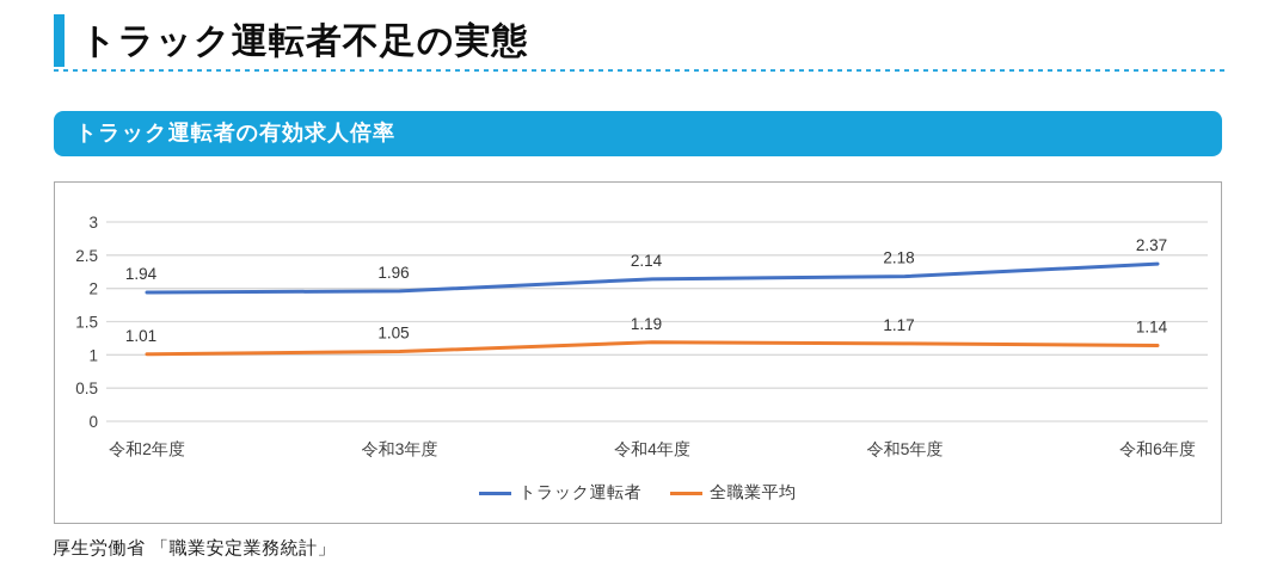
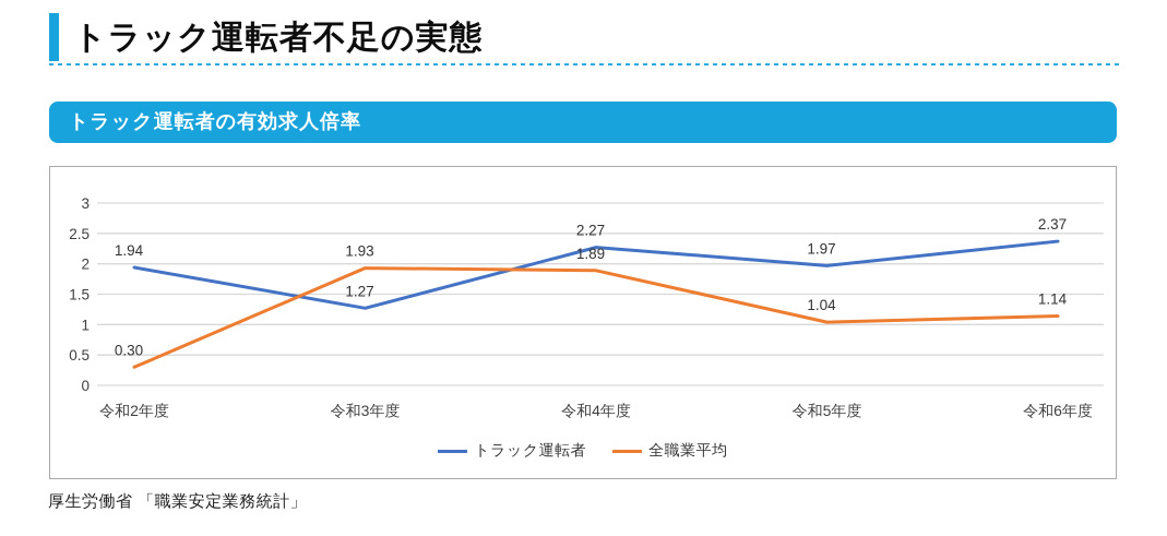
全職業平均/令和2年度: 1.01 -> 0.30
トラック運転者/令和3年度: 1.96 -> 1.27
全職業平均/令和3年度: 1.05 -> 1.93
トラック運転者/令和4年度: 2.14 -> 2.27
全職業平均/令和4年度: 1.19 -> 1.89
トラック運転者/令和5年度: 2.18 -> 1.97
全職業平均/令和5年度: 1.17 -> 1.04
